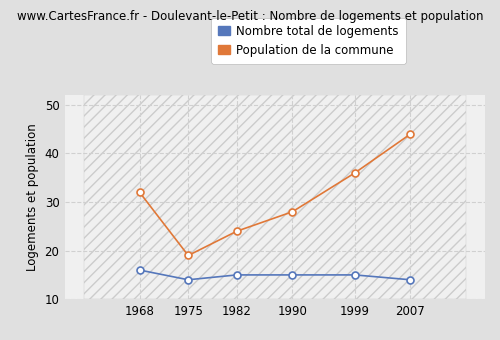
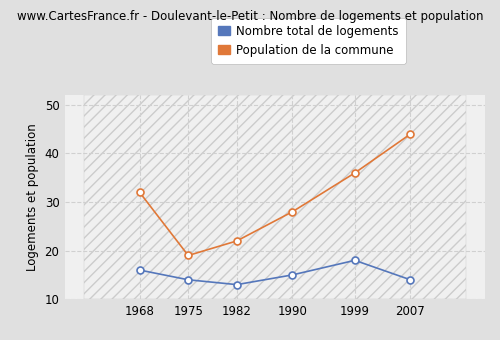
Nombre total de logements/1982: 15 -> 13
Population de la commune/1982: 24 -> 22
Nombre total de logements/1999: 15 -> 18
